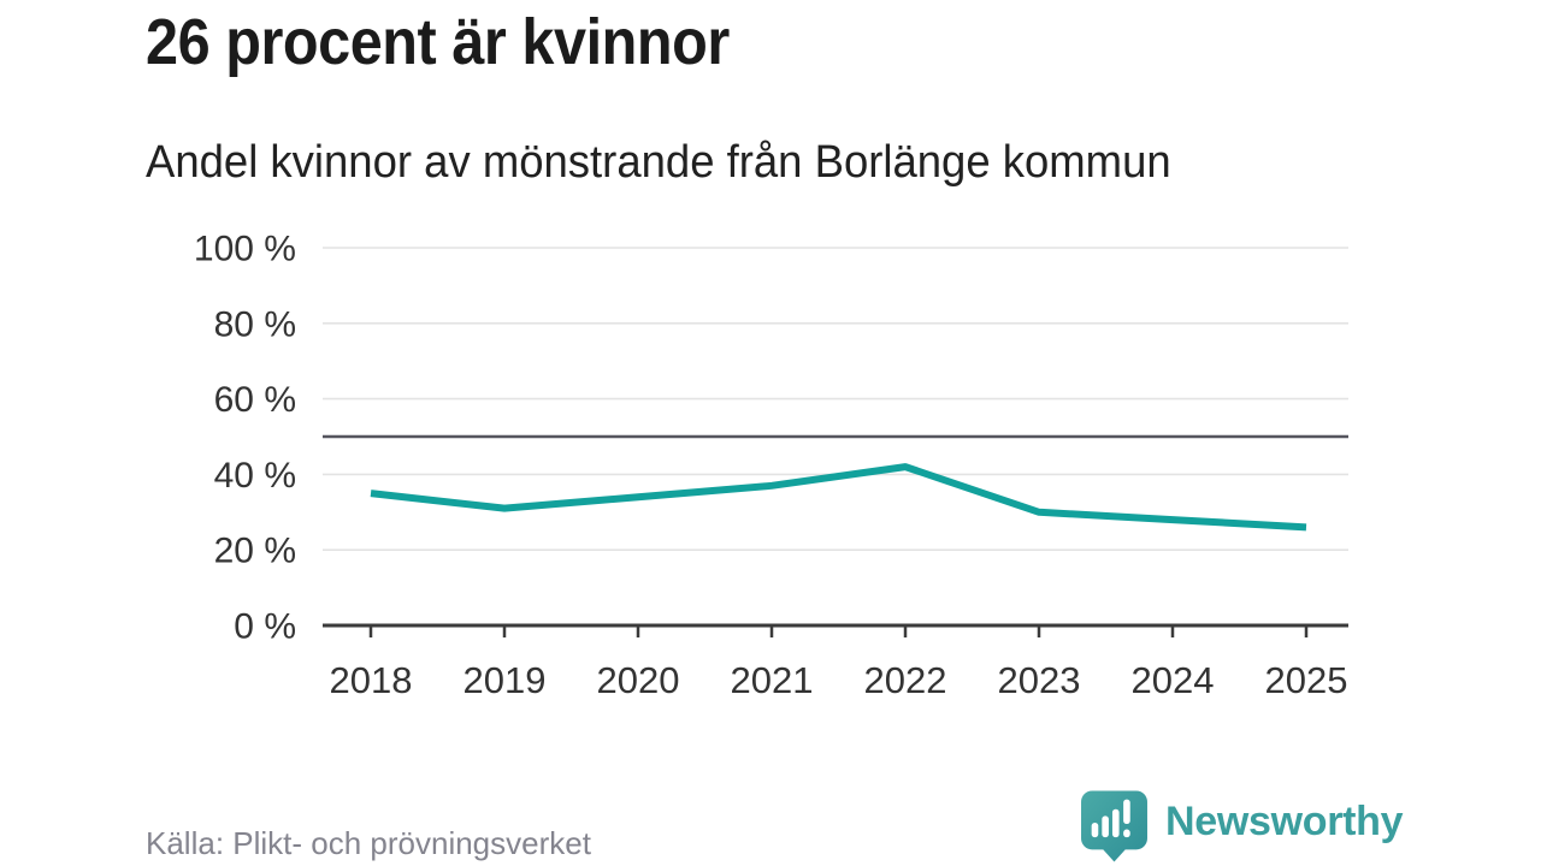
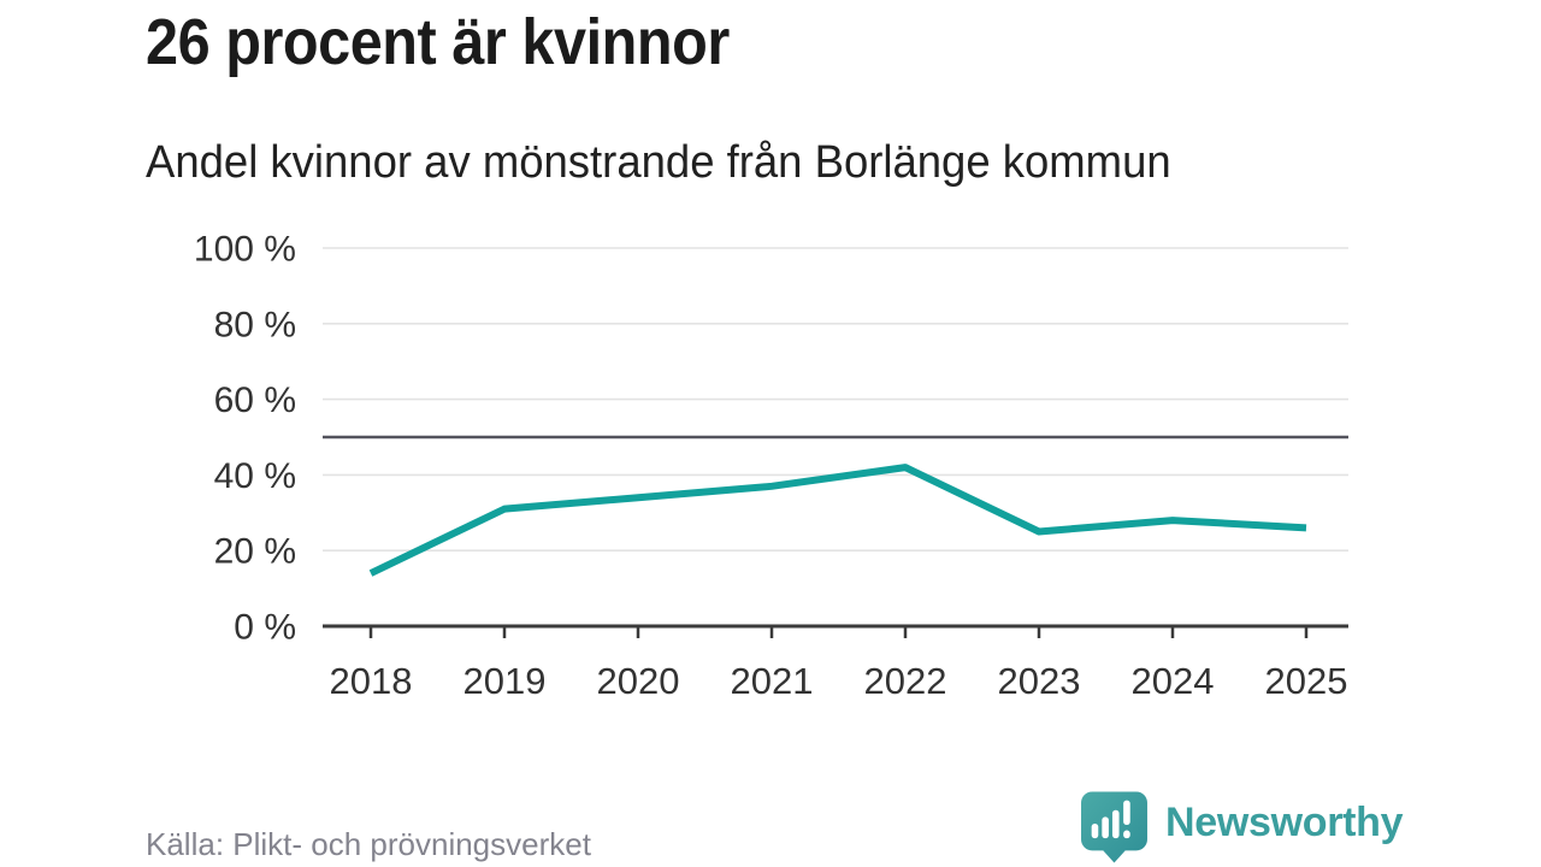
2018: 35% -> 14%
2023: 30% -> 25%
